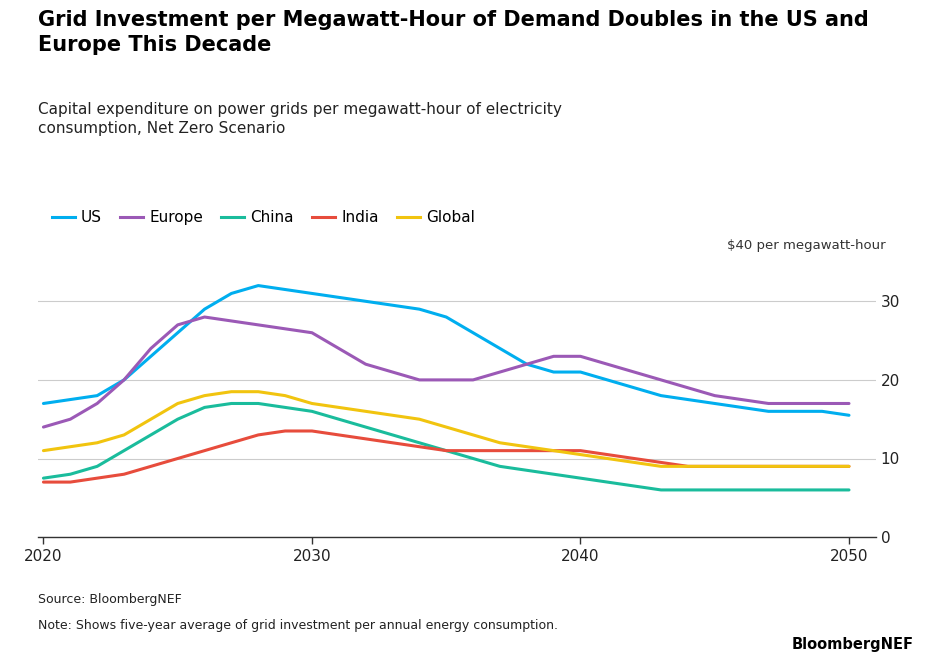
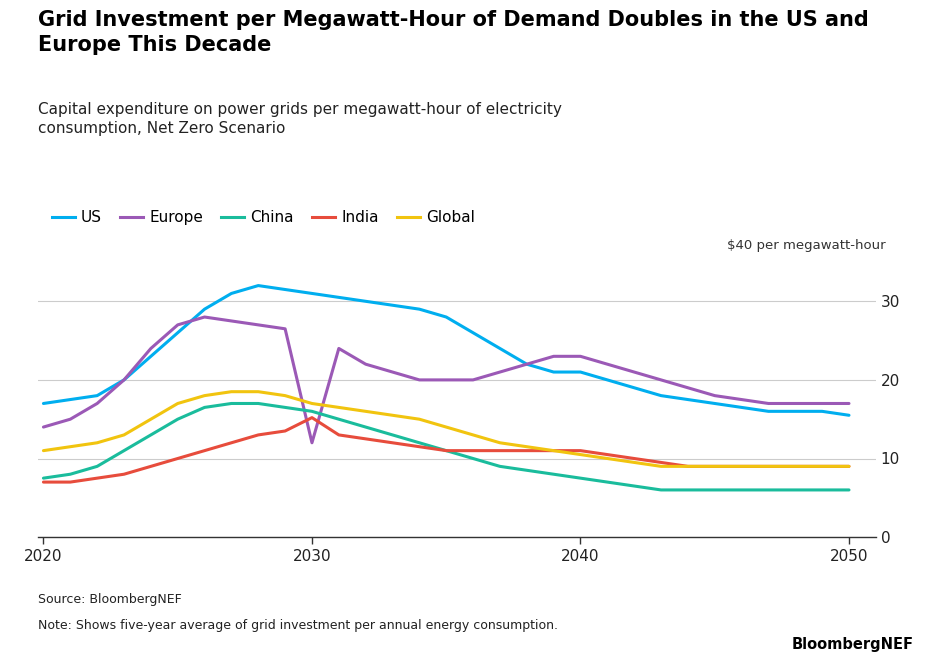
Europe/2030: 26.0 -> 12.0
India/2030: 13.5 -> 15.2
